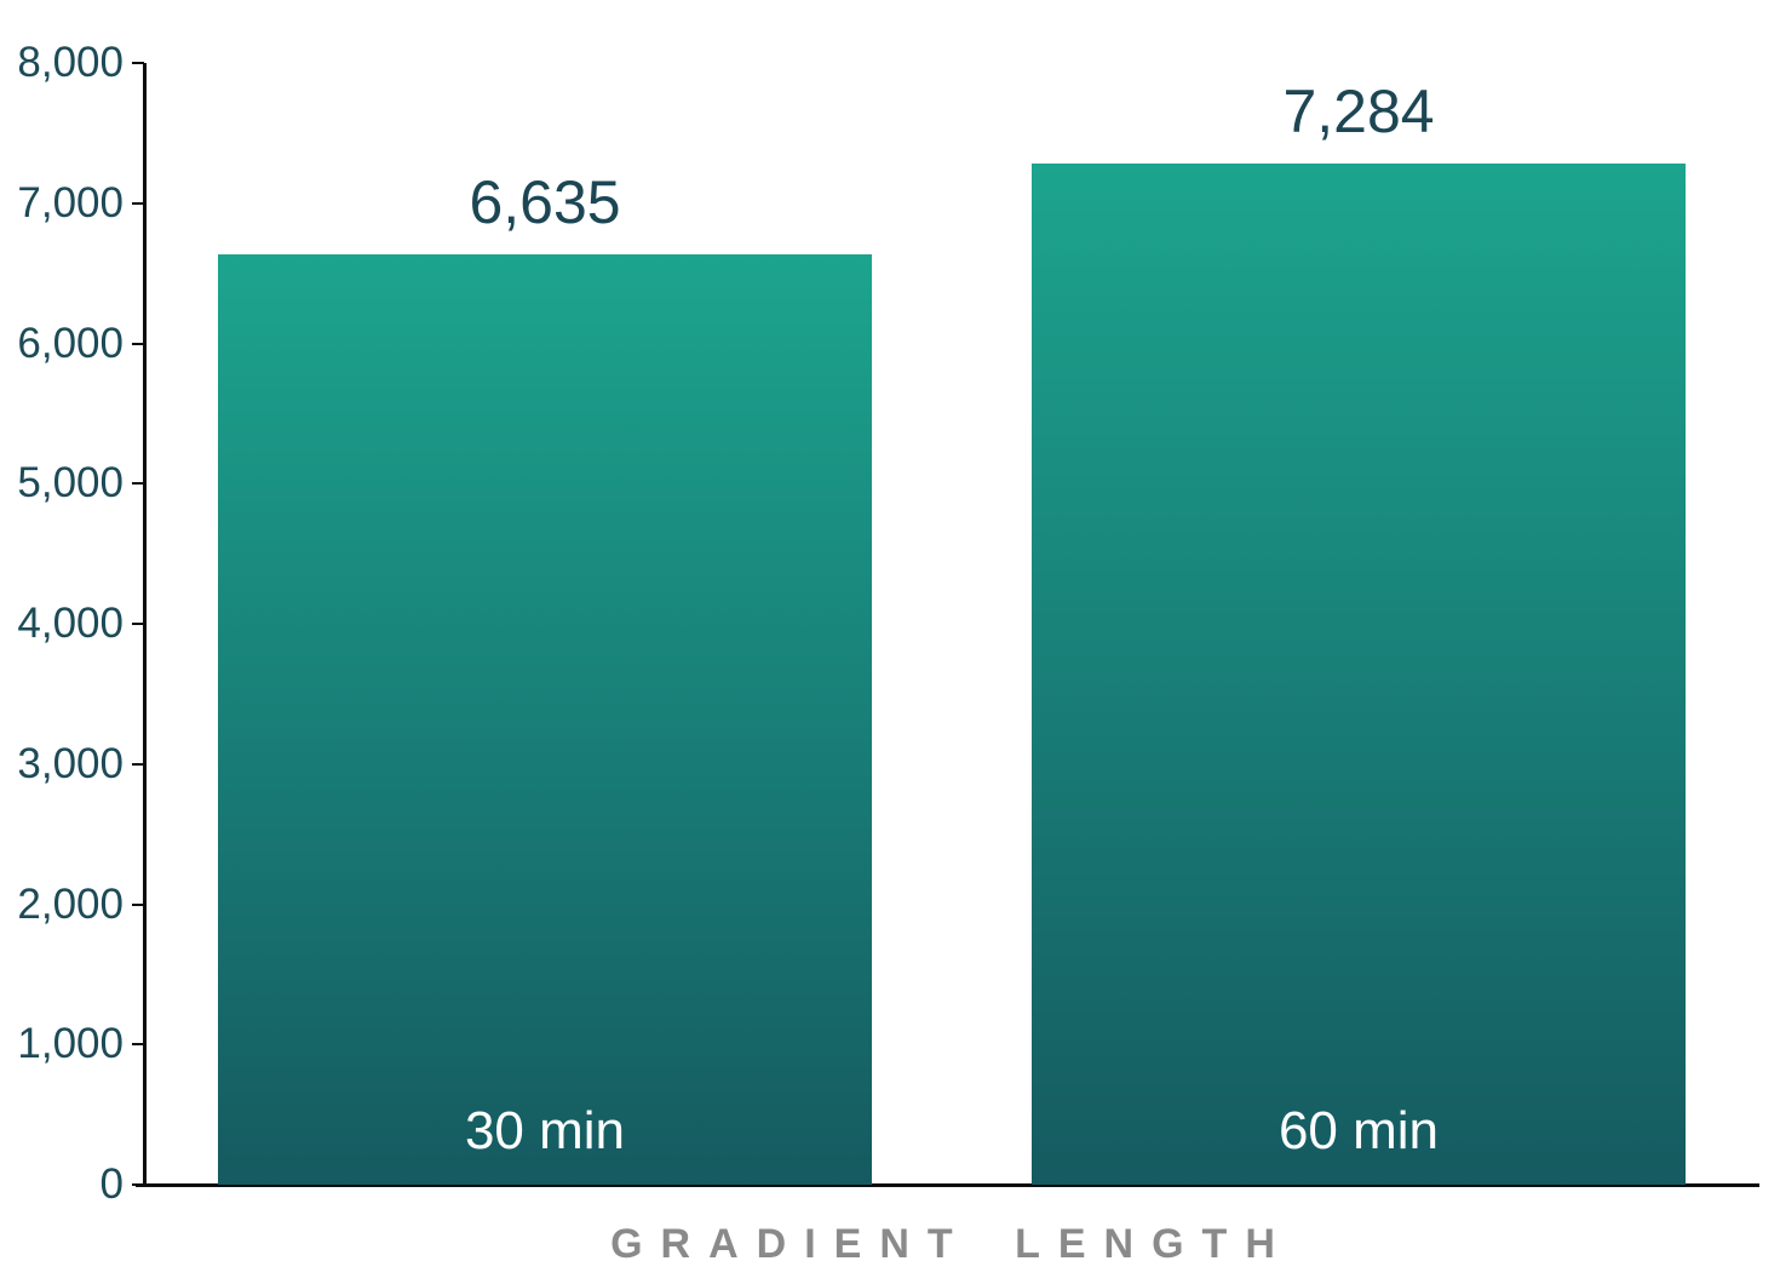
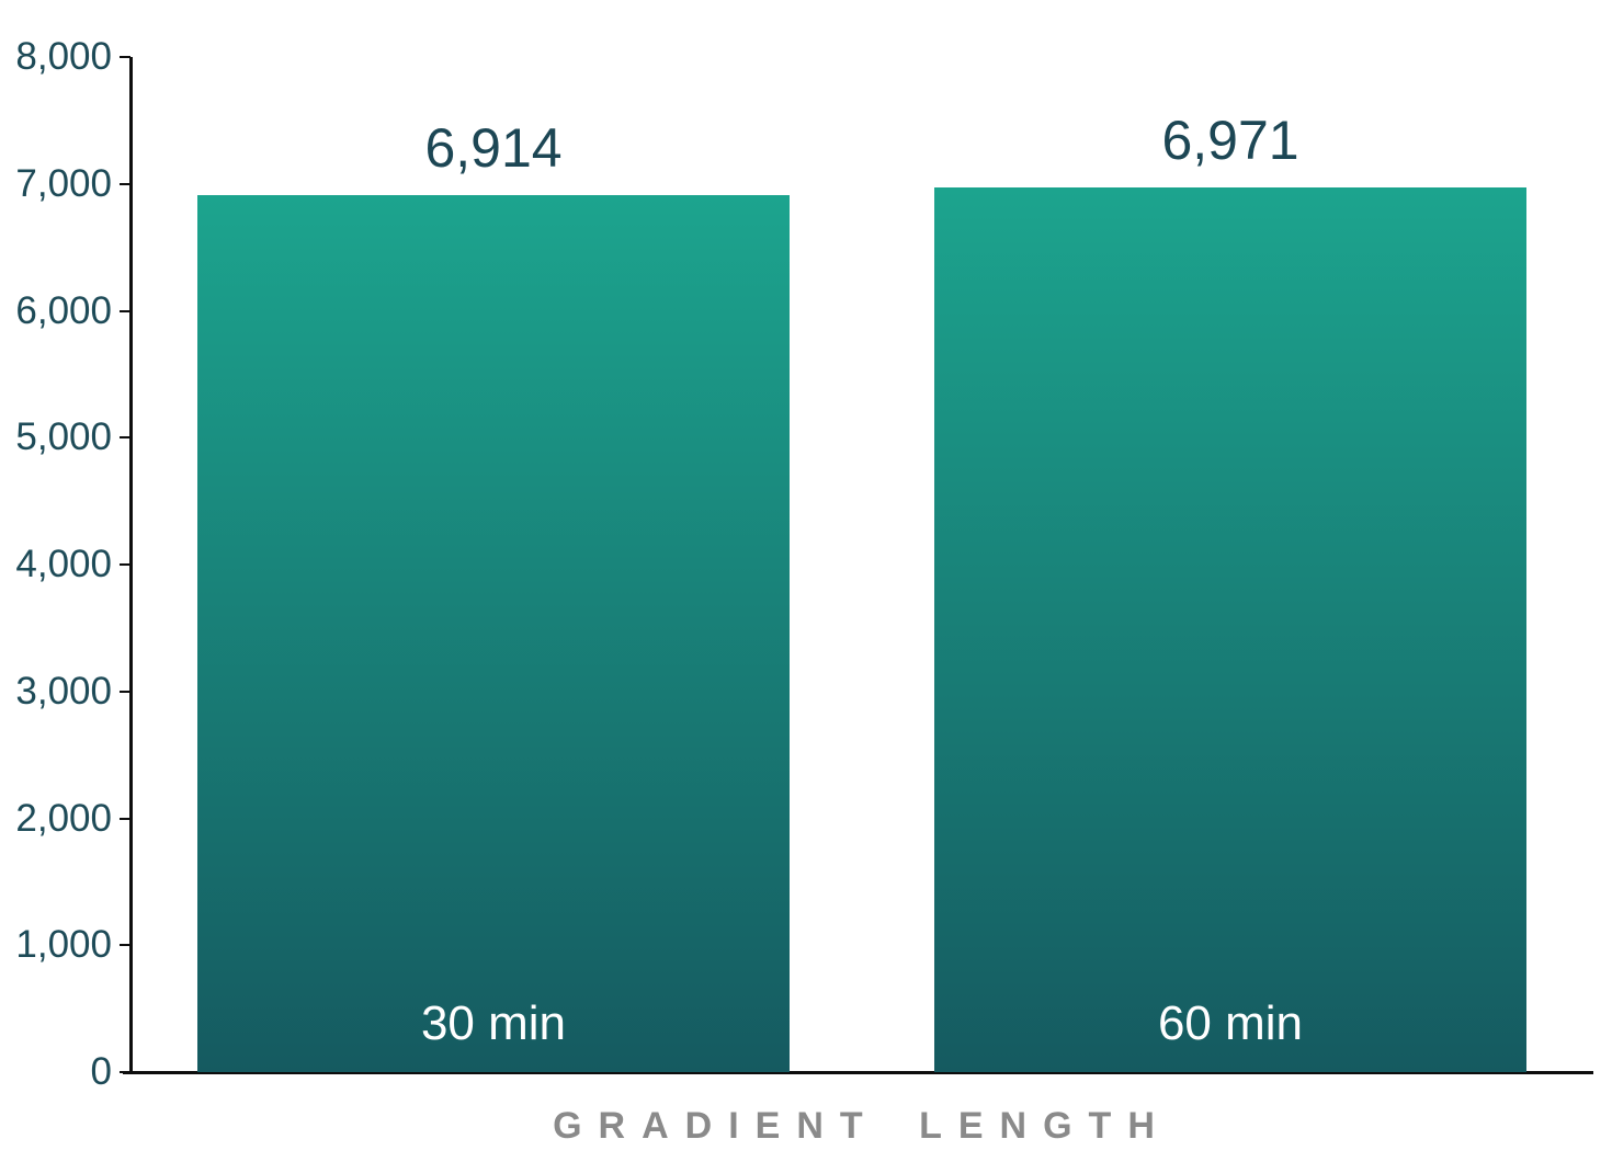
30 min: 6,635 -> 6,914
60 min: 7,284 -> 6,971
